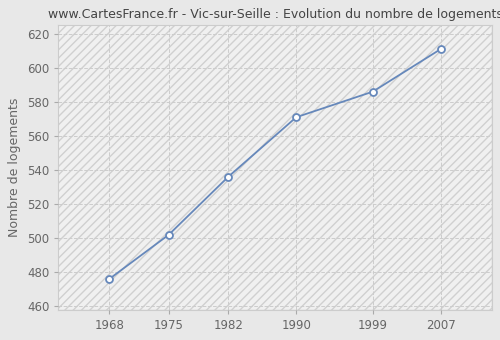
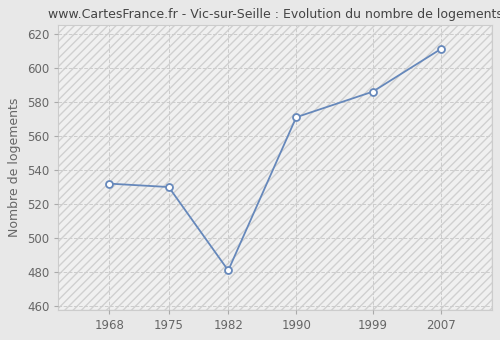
1968: 476 -> 532
1975: 502 -> 530
1982: 536 -> 481
